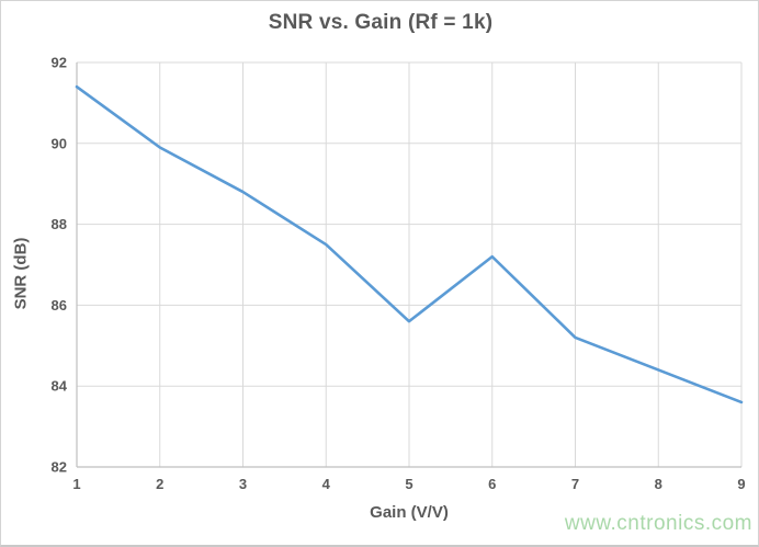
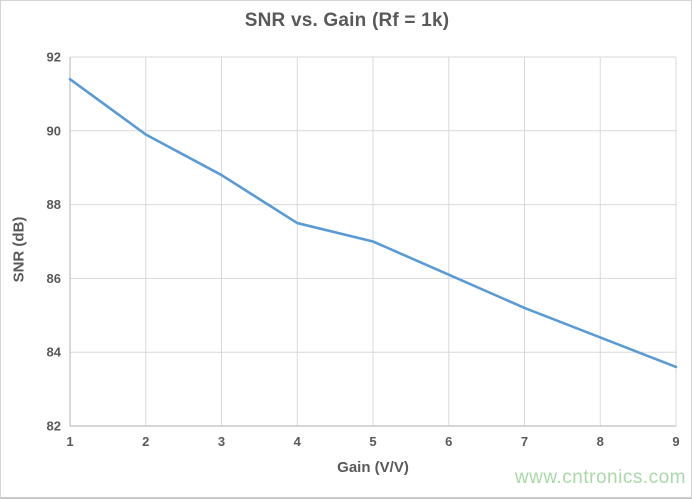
5: 85.6 -> 87.0
6: 87.2 -> 86.1
